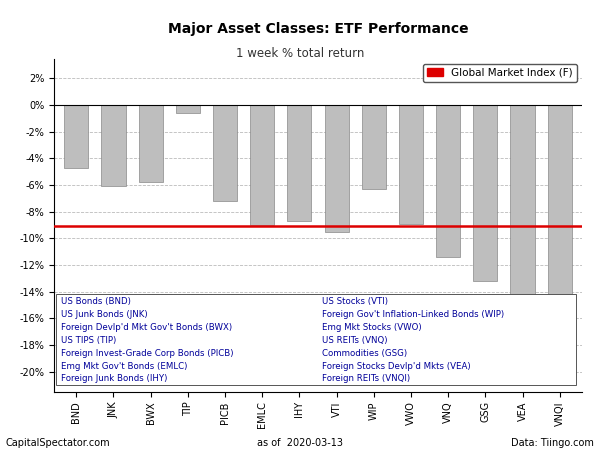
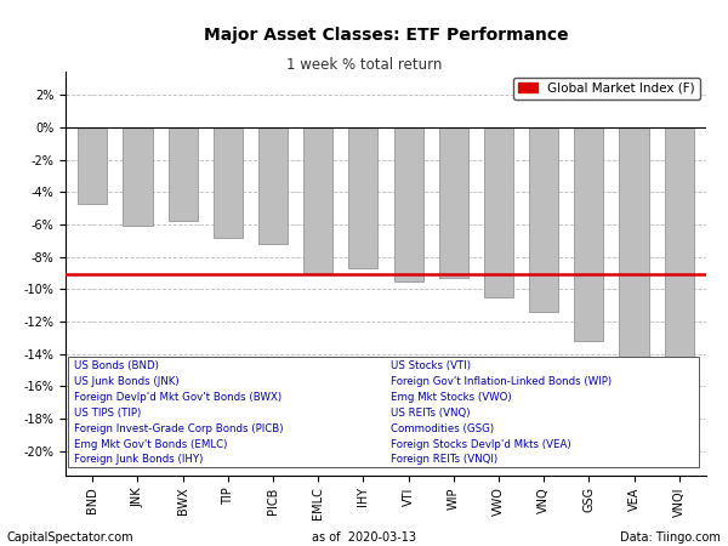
TIP: -0.6% -> -6.8%
WIP: -6.3% -> -9.3%
VWO: -8.9% -> -10.5%
